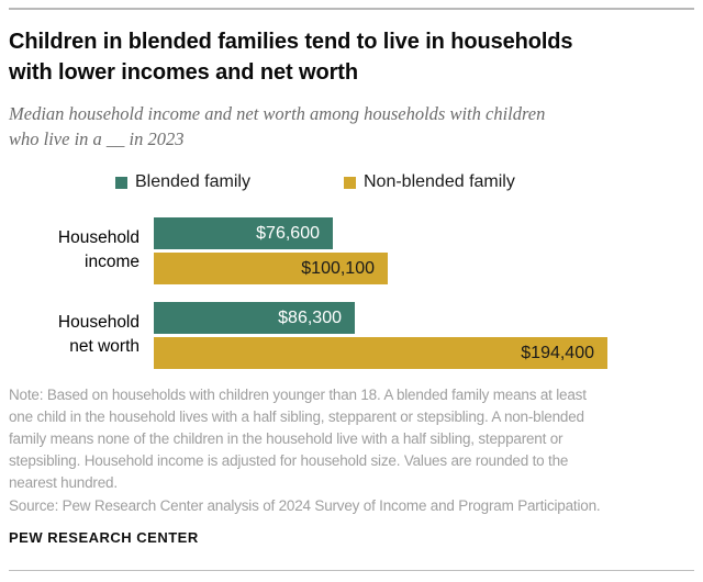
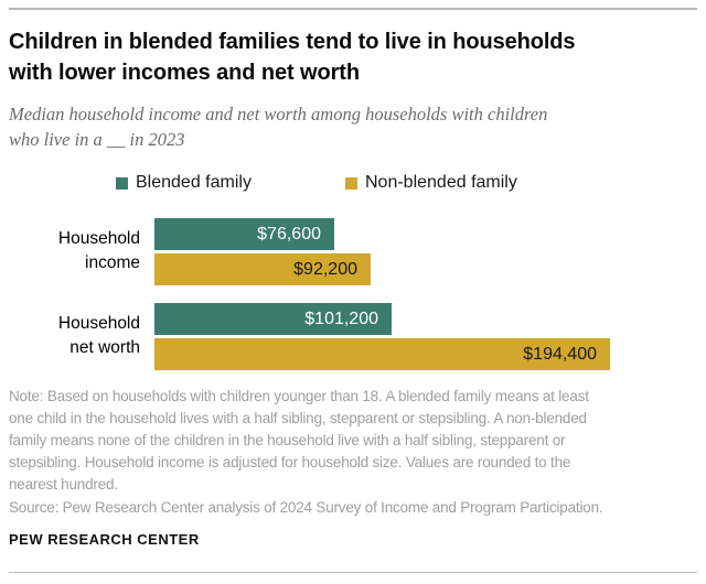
Non-blended family/Household income: $100,100 -> $92,200
Blended family/Household net worth: $86,300 -> $101,200
